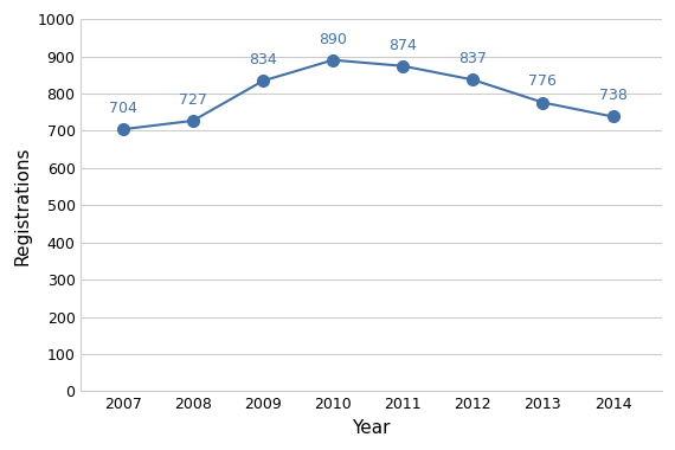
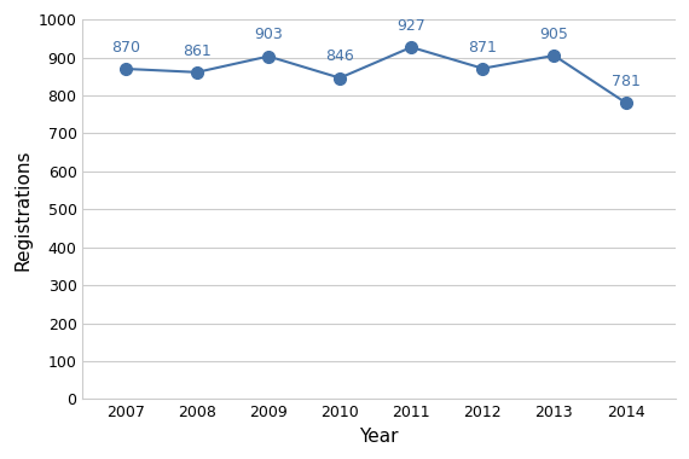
2007: 704 -> 870
2008: 727 -> 861
2009: 834 -> 903
2010: 890 -> 846
2011: 874 -> 927
2012: 837 -> 871
2013: 776 -> 905
2014: 738 -> 781
